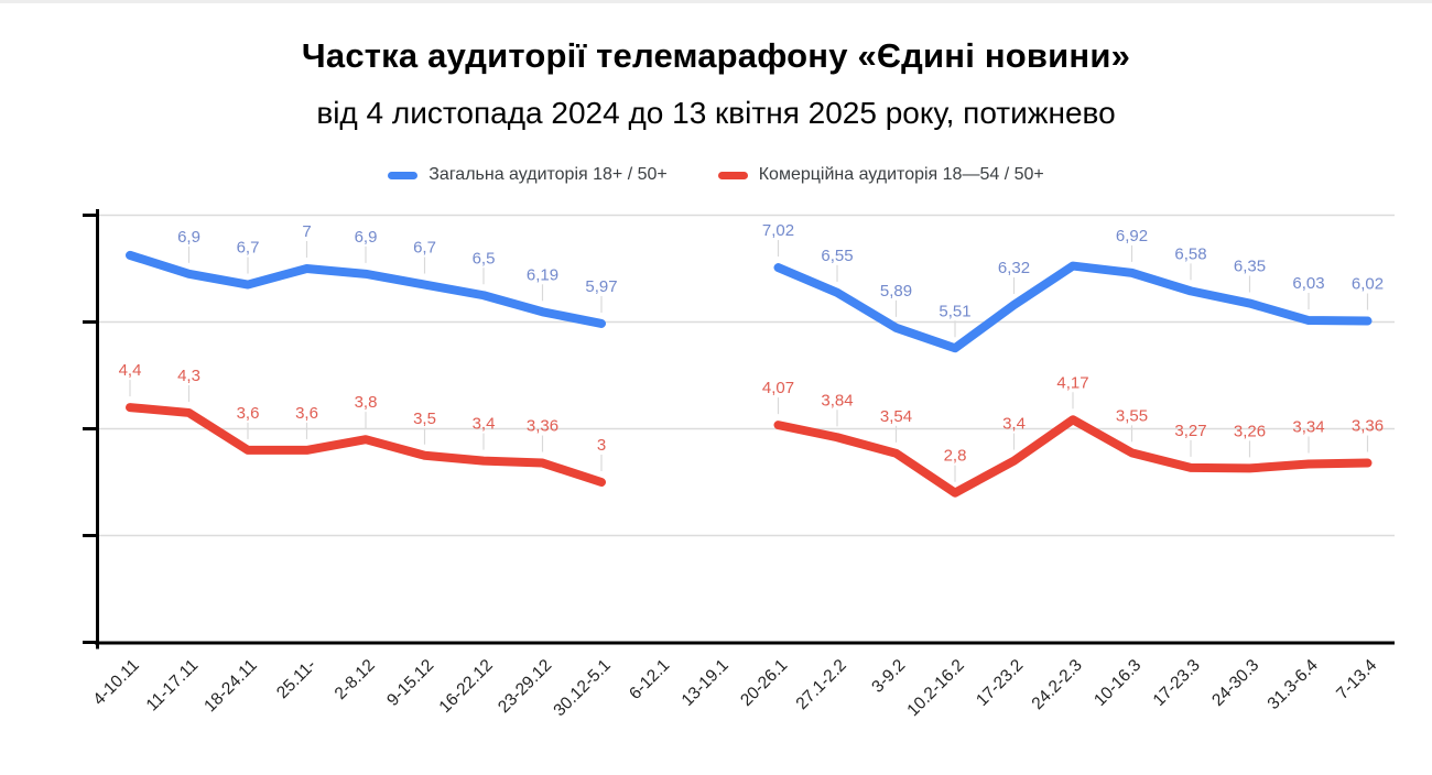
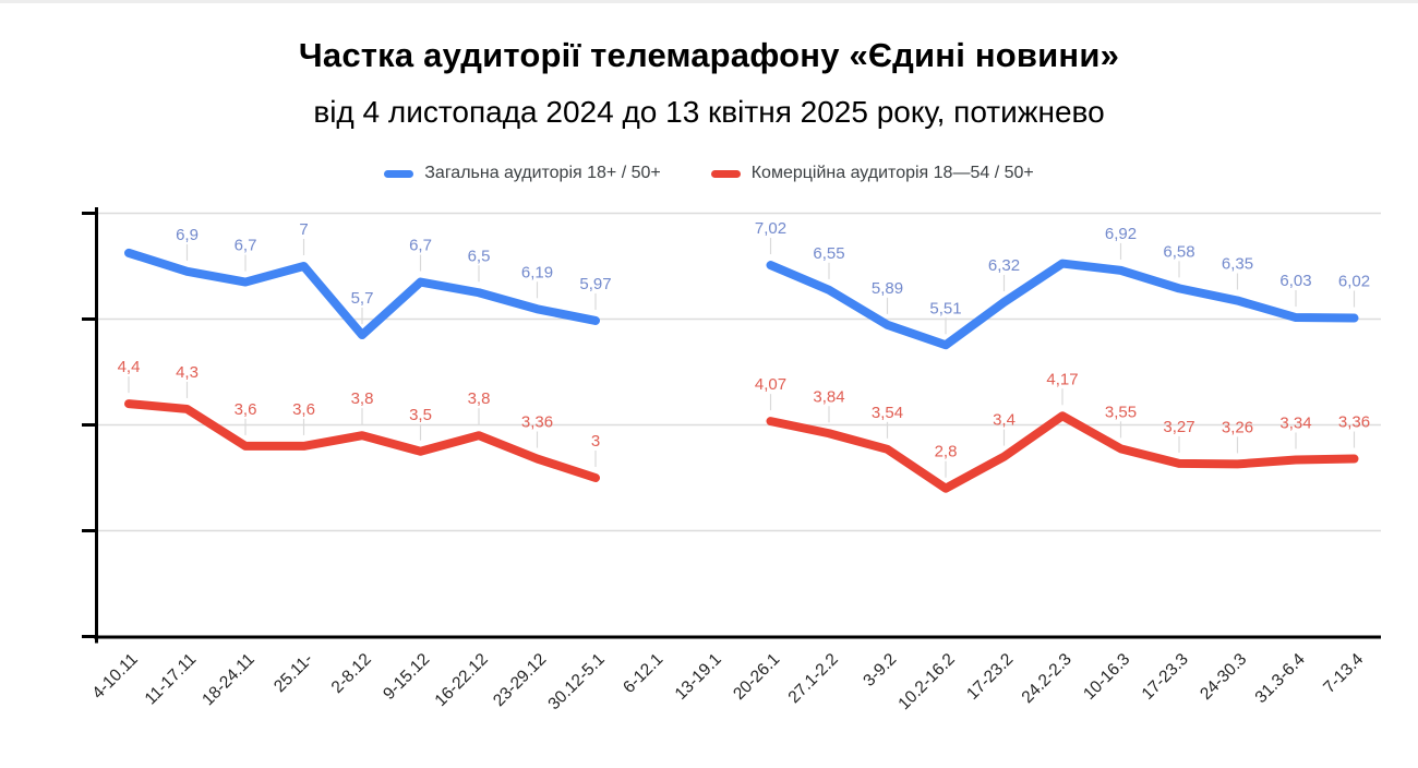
Загальна аудиторія 18+ / 50+/2-8.12: 6,9 -> 5,7
Комерційна аудиторія 18—54 / 50+/16-22.12: 3,4 -> 3,8
